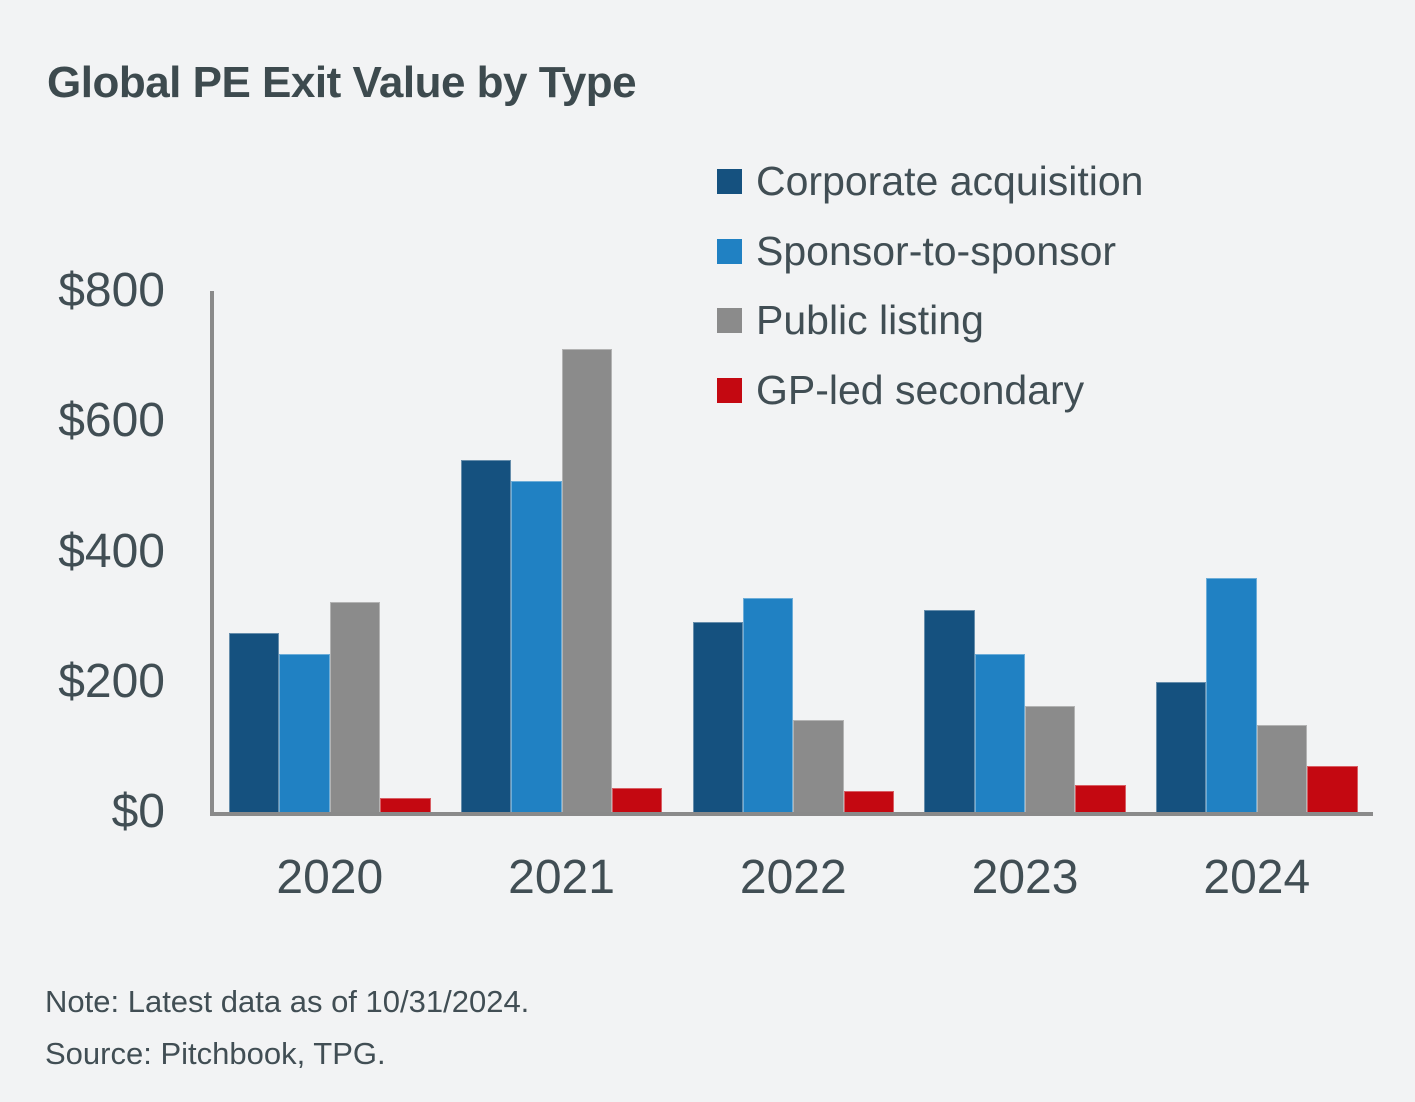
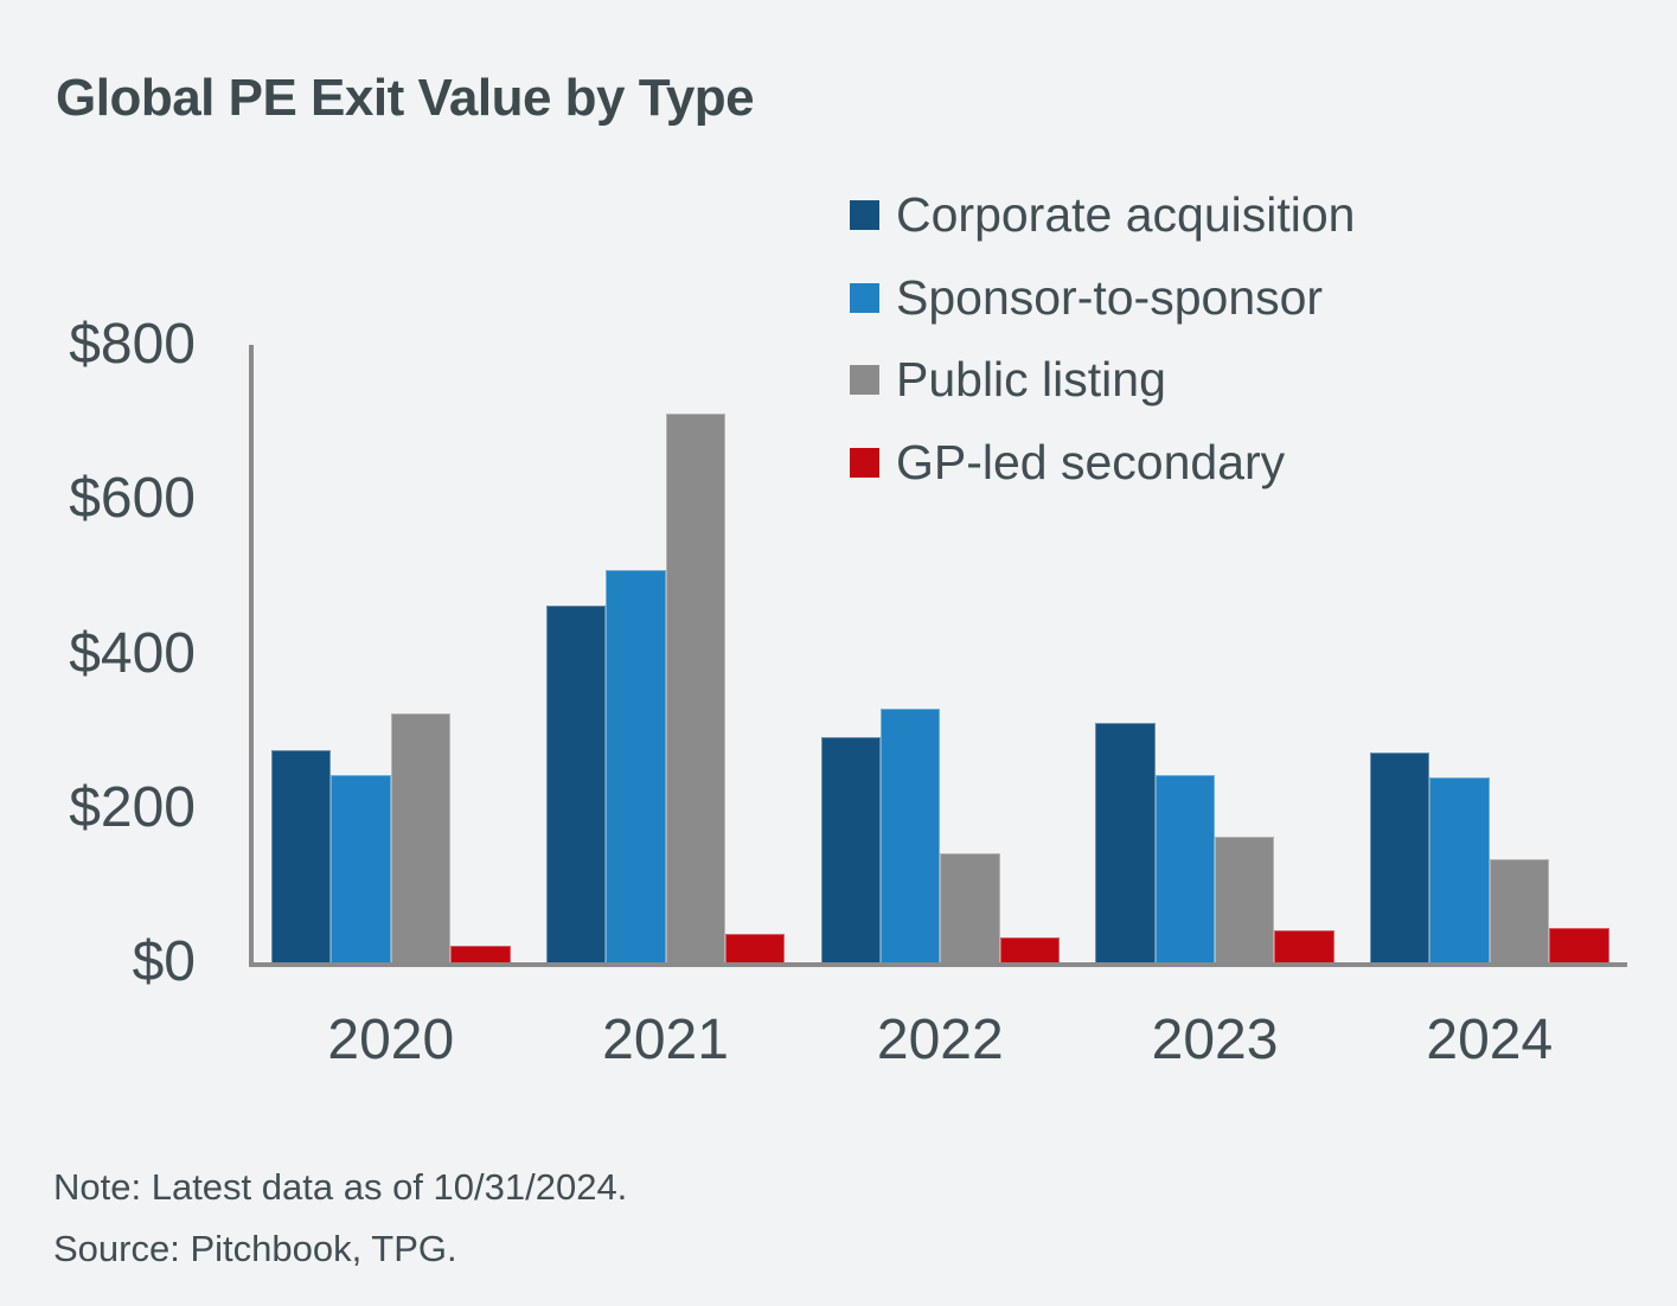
Corporate acquisition/2021: $540 -> $460
Corporate acquisition/2024: $200 -> $270
Sponsor-to-sponsor/2024: $360 -> $240
GP-led secondary/2024: $70 -> $40
